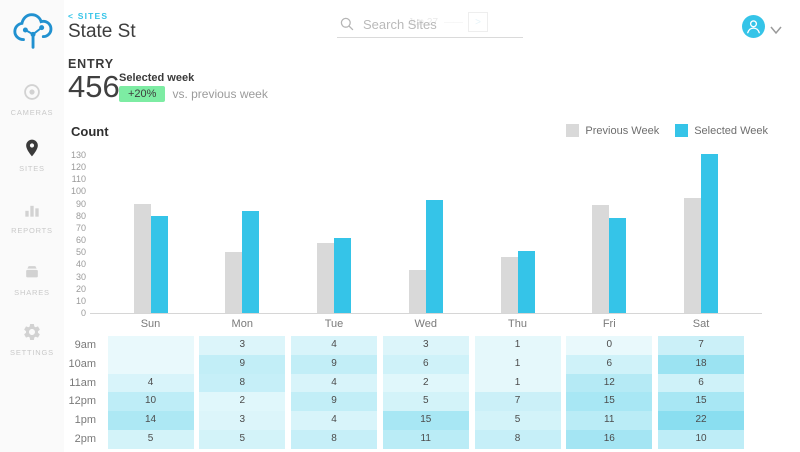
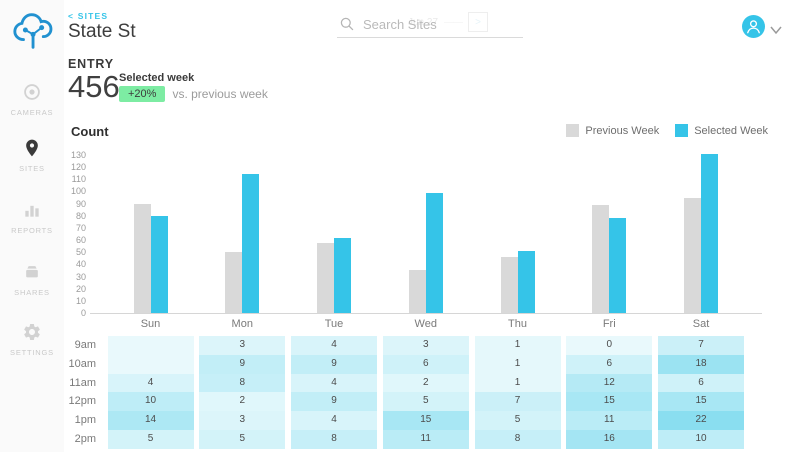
Selected Week/Mon: 84 -> 114
Selected Week/Wed: 93 -> 99
